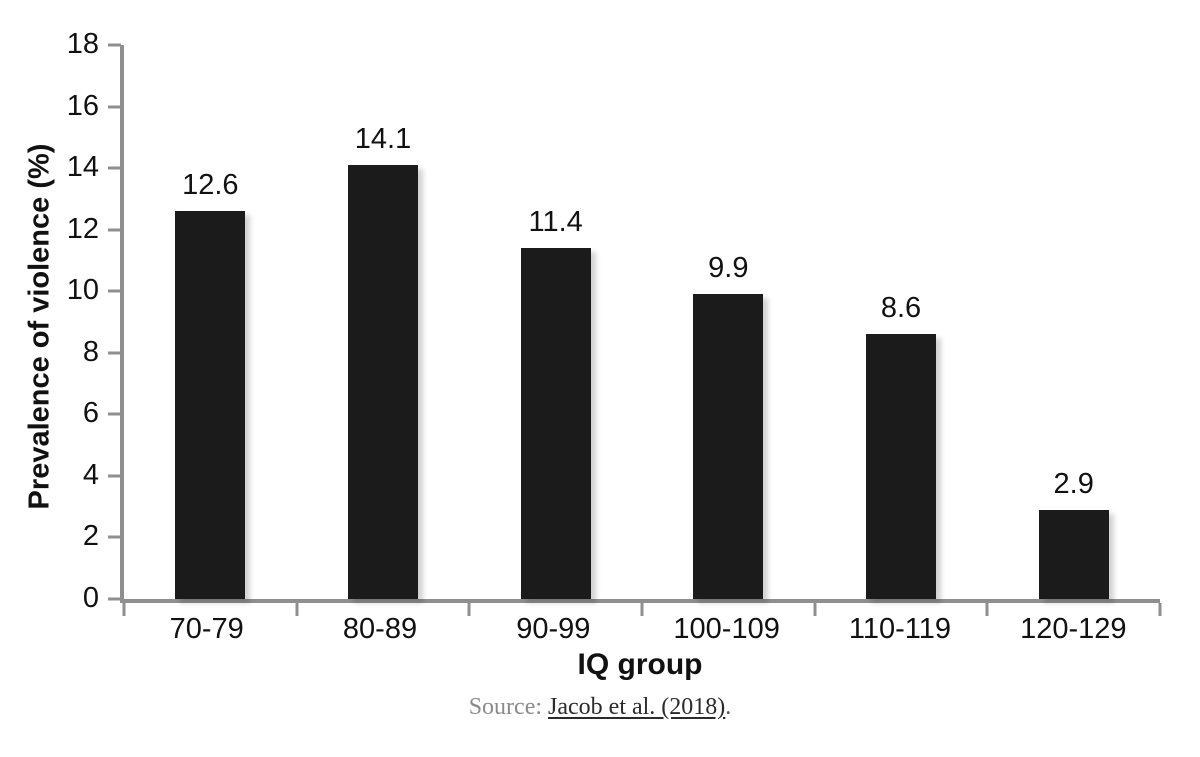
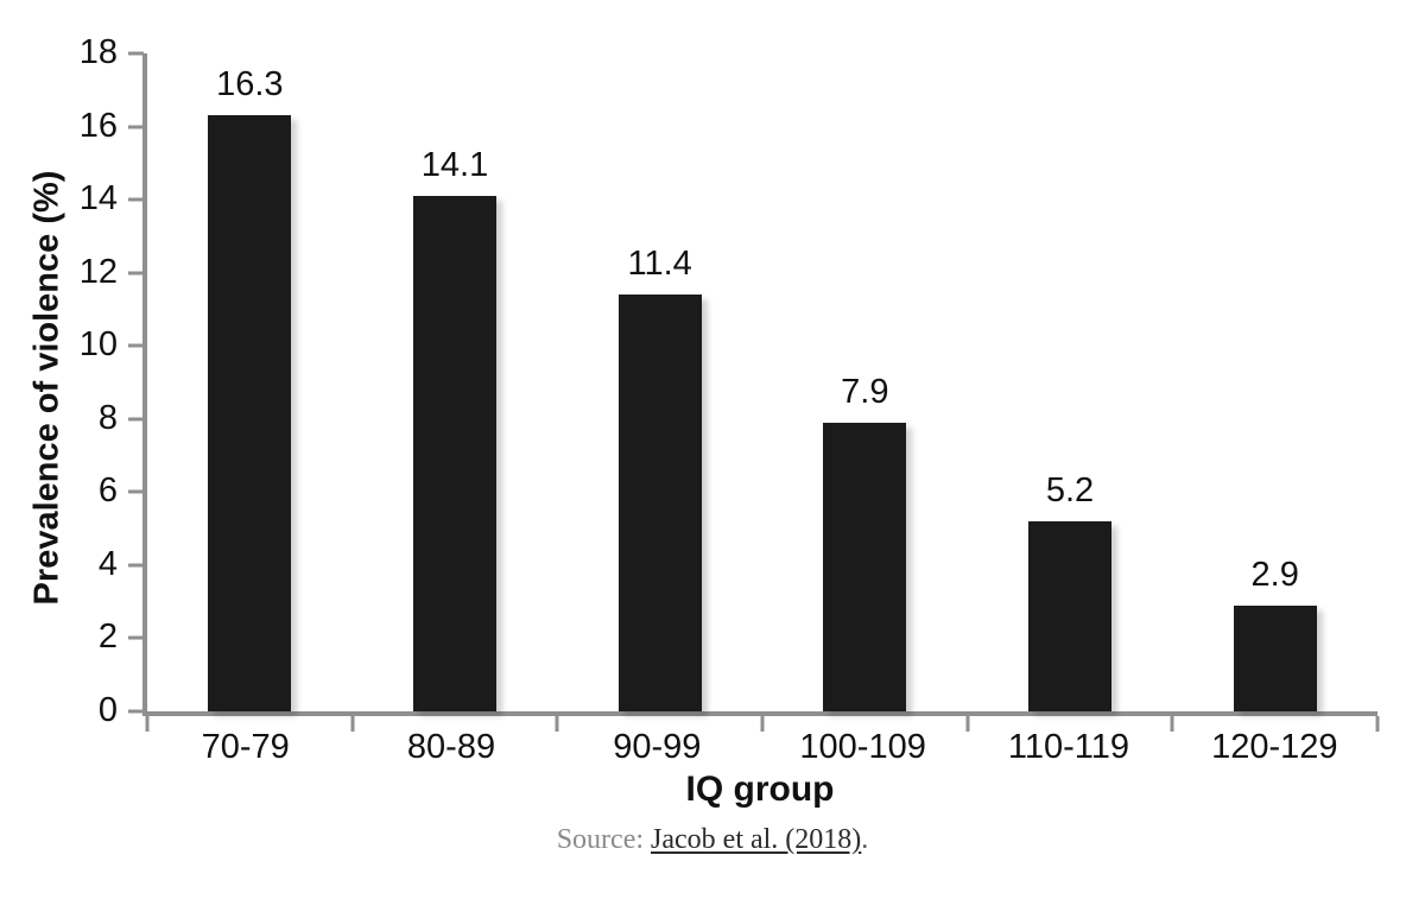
70-79: 12.6 -> 16.3
100-109: 9.9 -> 7.9
110-119: 8.6 -> 5.2
